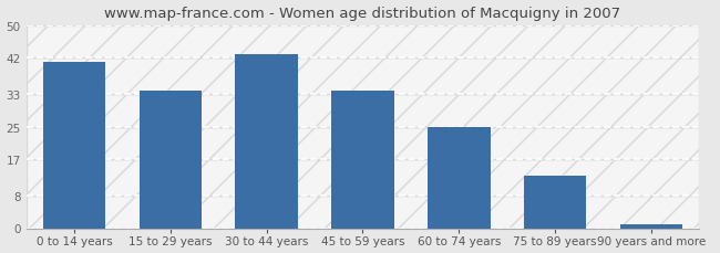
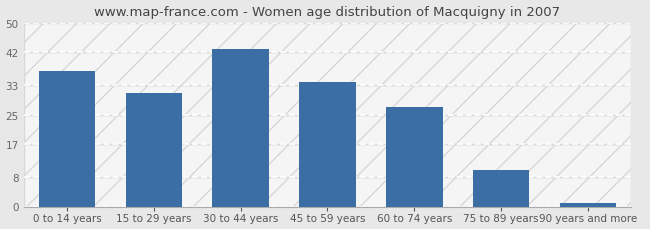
0 to 14 years: 41 -> 37
15 to 29 years: 34 -> 31
60 to 74 years: 25 -> 27
75 to 89 years: 13 -> 10
